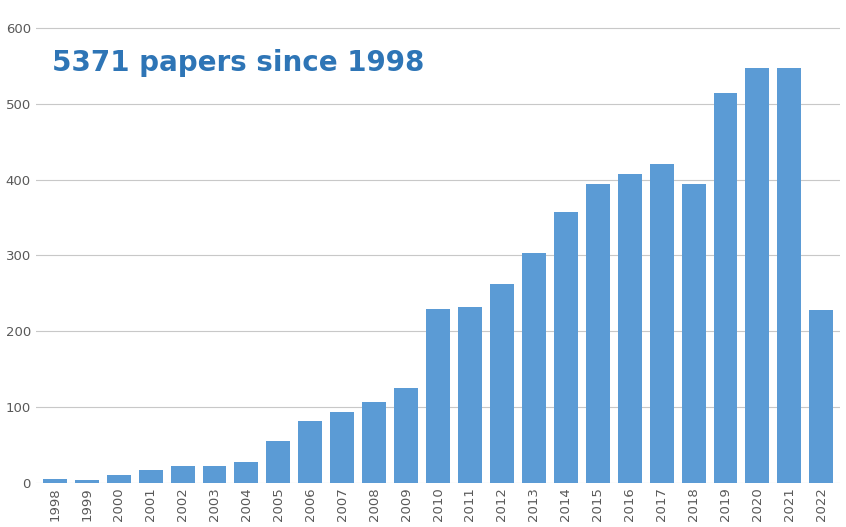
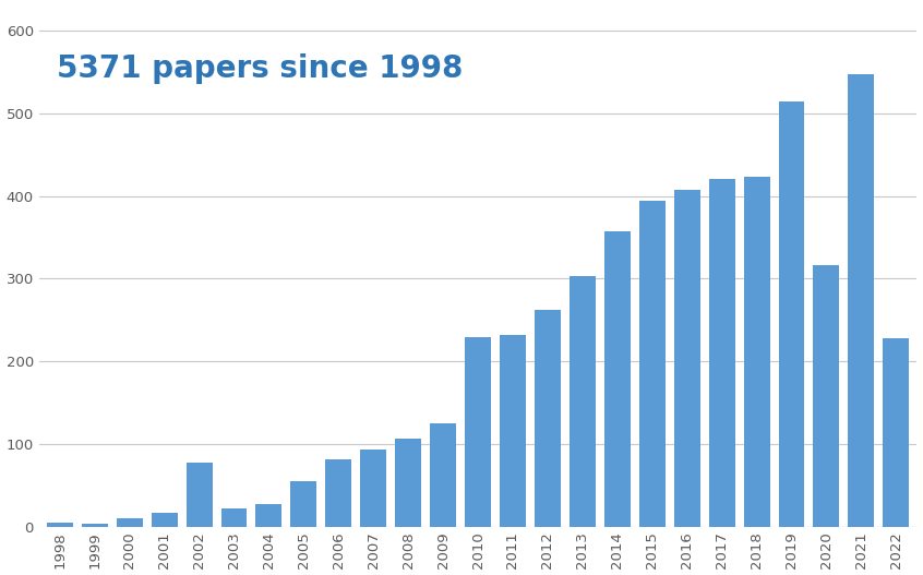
2002: 22 -> 78
2018: 394 -> 424
2020: 547 -> 316
